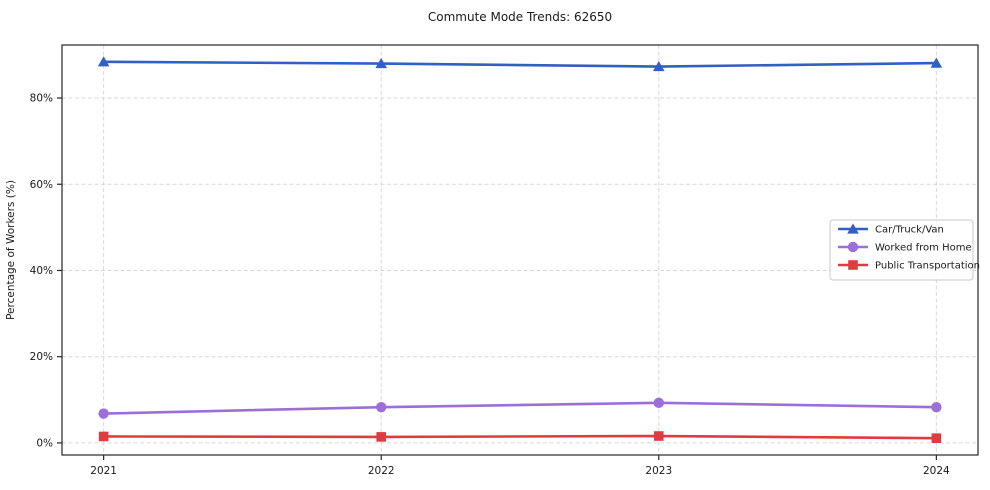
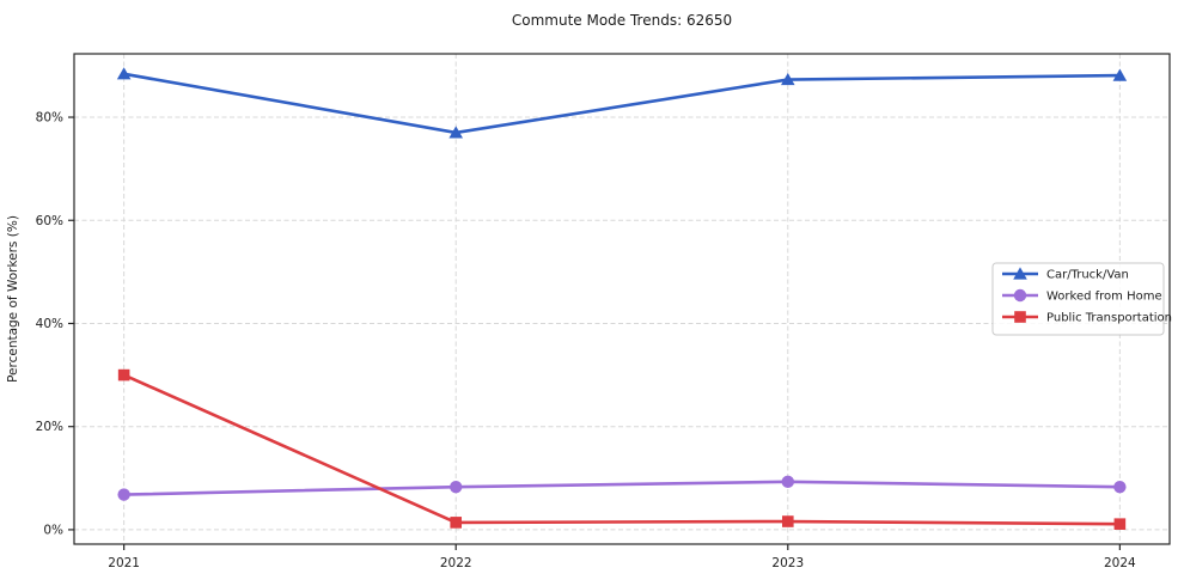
Public Transportation/2021: 2% -> 30%
Car/Truck/Van/2022: 88% -> 77%
